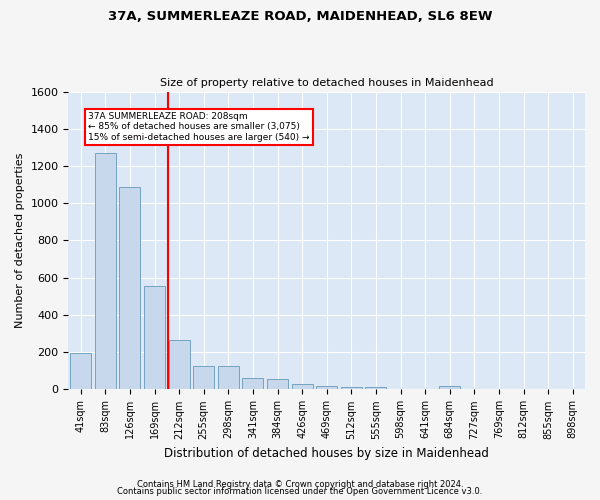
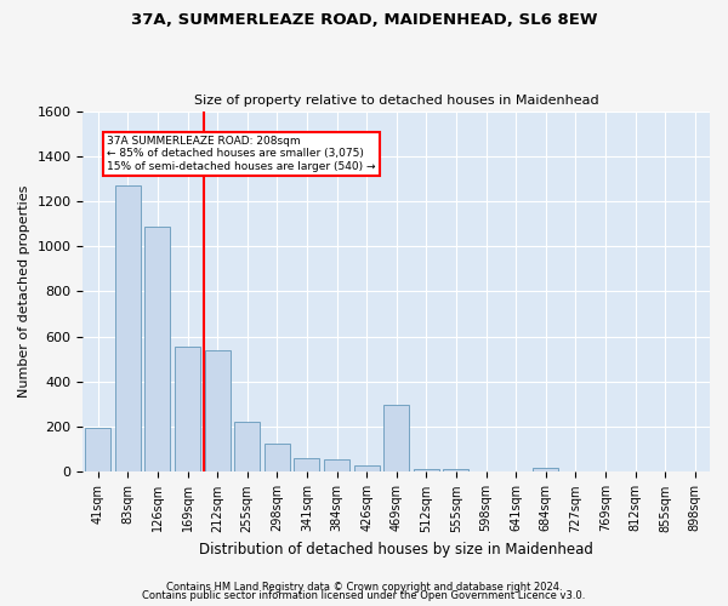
212sqm: 260 -> 540
255sqm: 120 -> 220
469sqm: 20 -> 300
